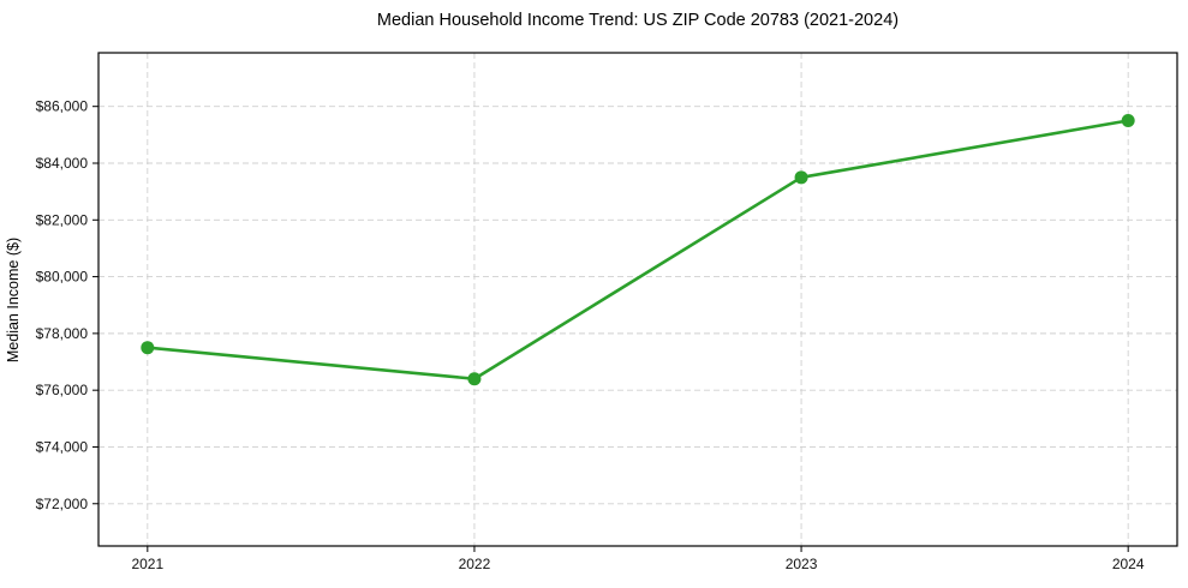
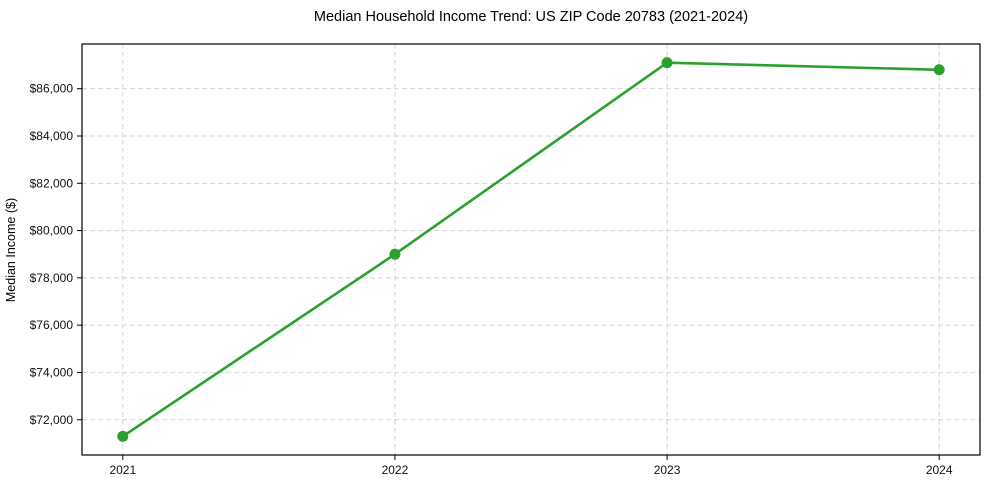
2021: $77500 -> $71300
2022: $76400 -> $79000
2023: $83500 -> $87100
2024: $85500 -> $86800
